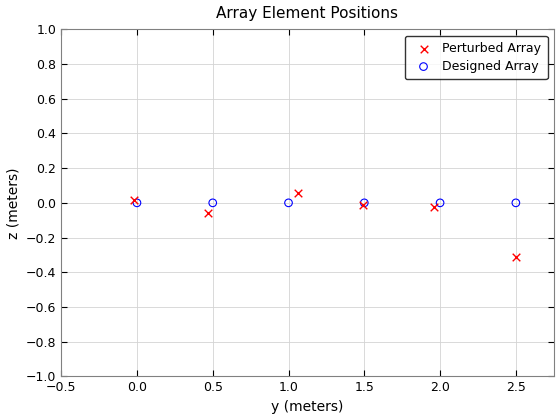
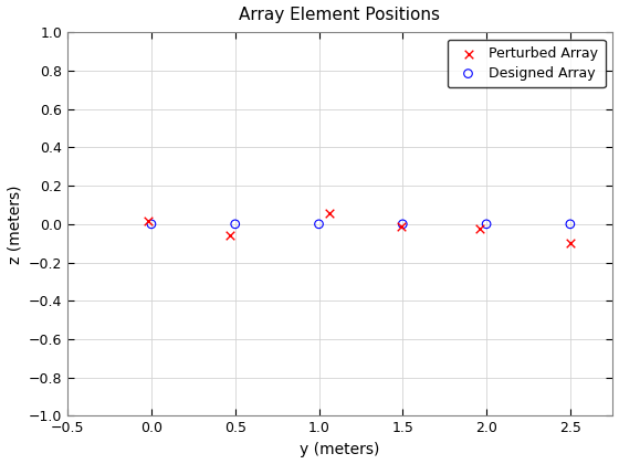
Perturbed Array/2.5: -0.31 -> -0.10
